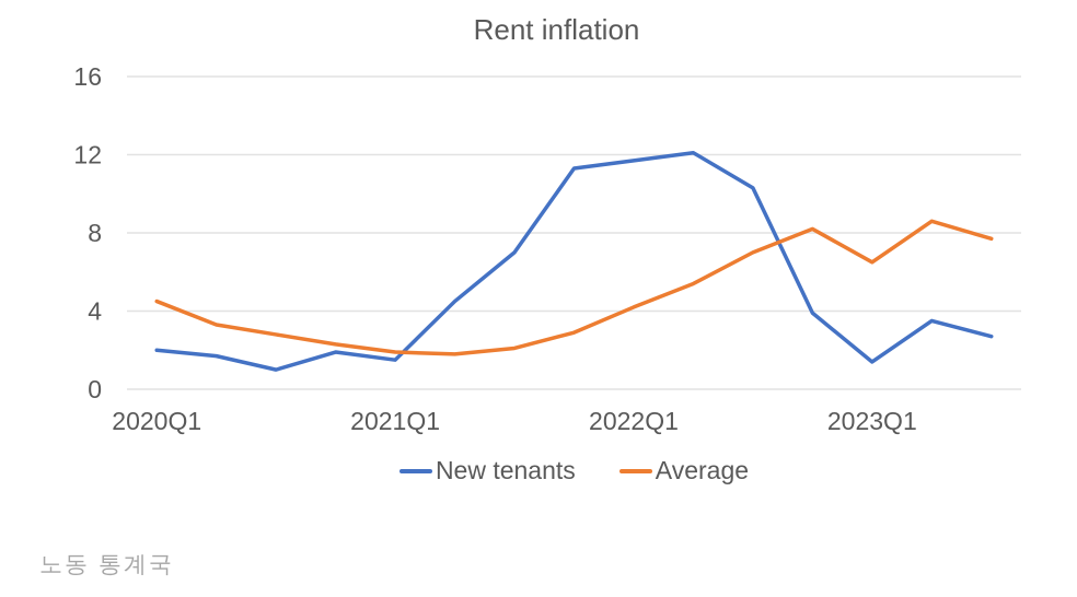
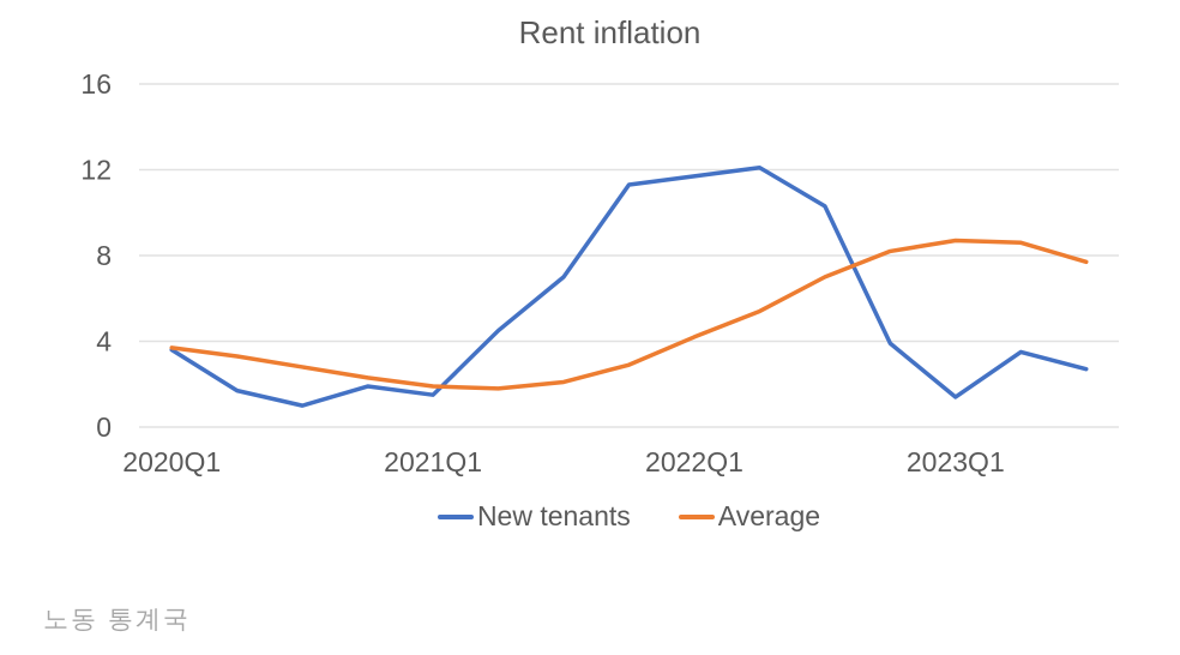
New tenants/2020Q1: 2.0 -> 3.6
Average/2020Q1: 4.5 -> 3.7
Average/2023Q1: 6.5 -> 8.7
